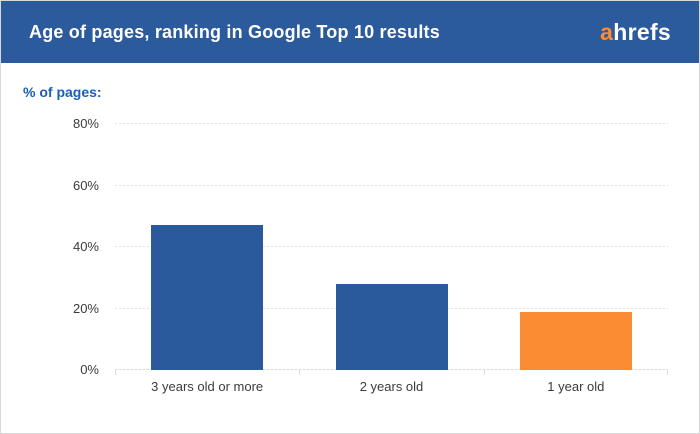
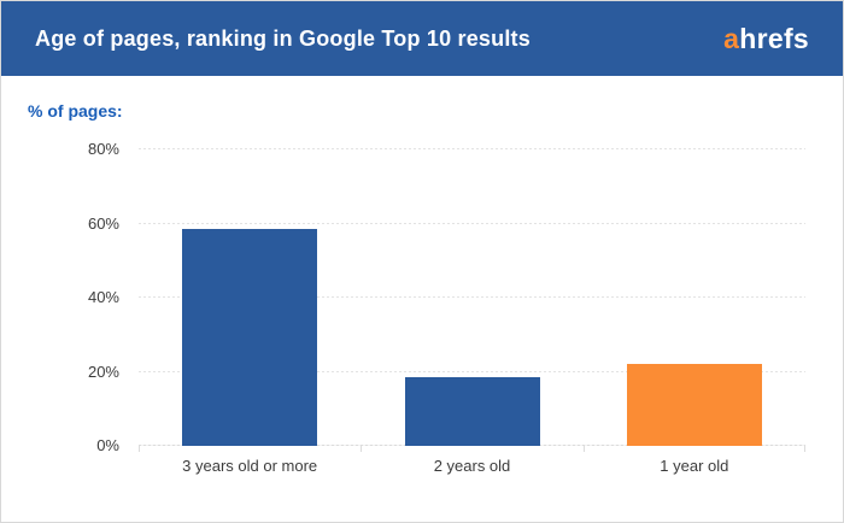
3 years old or more: 47% -> 58%
2 years old: 28% -> 18%
1 year old: 19% -> 22%
